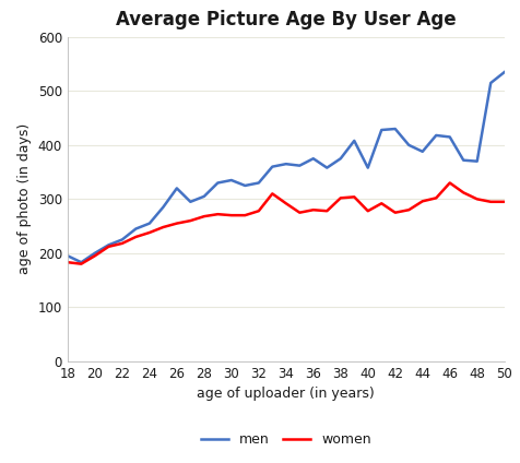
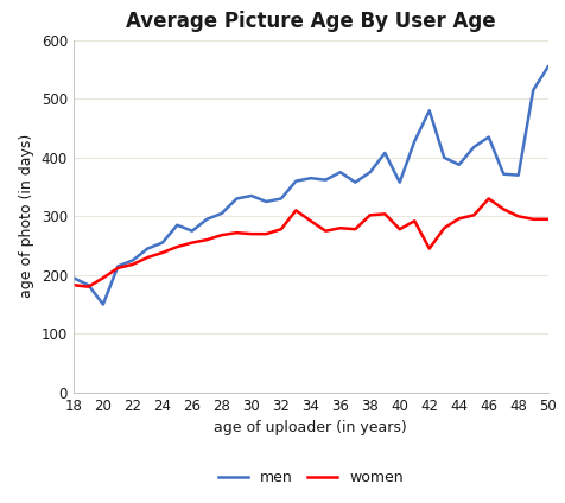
men/20: 200 -> 150
men/26: 320 -> 275
men/42: 430 -> 480
women/42: 275 -> 245
men/46: 415 -> 435
men/50: 535 -> 555
